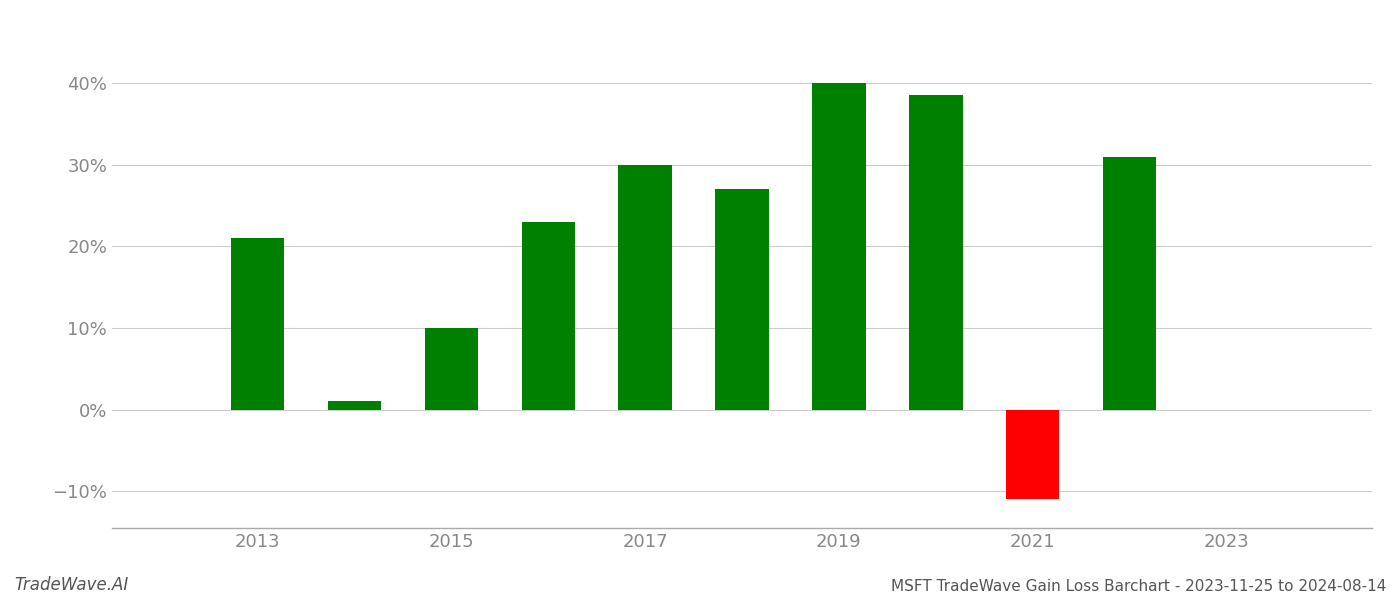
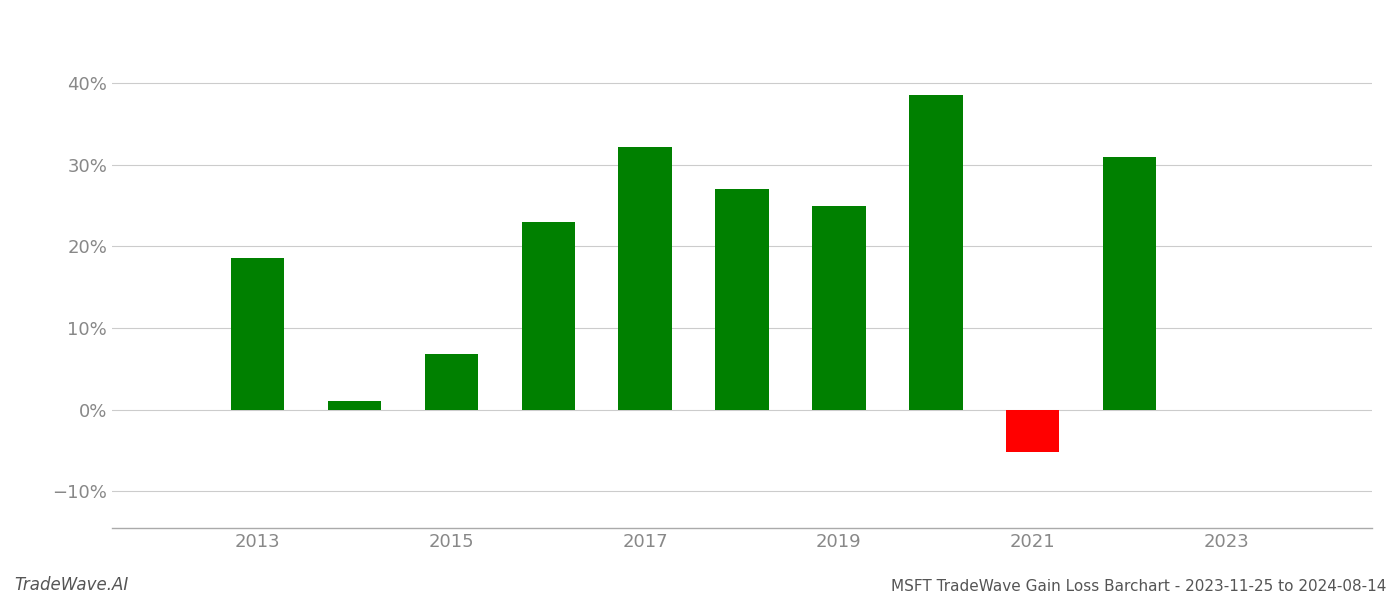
2013: 21.0% -> 18.6%
2015: 10.0% -> 6.8%
2017: 30.0% -> 32.2%
2019: 40.0% -> 25.0%
2021: -11.0% -> -5.2%
